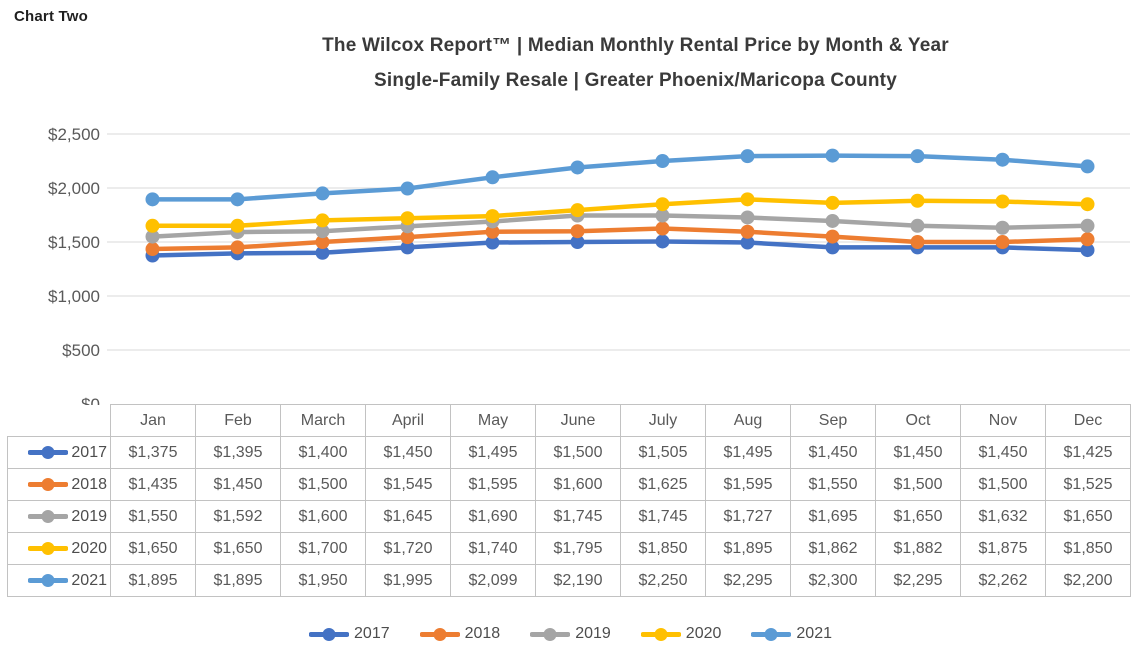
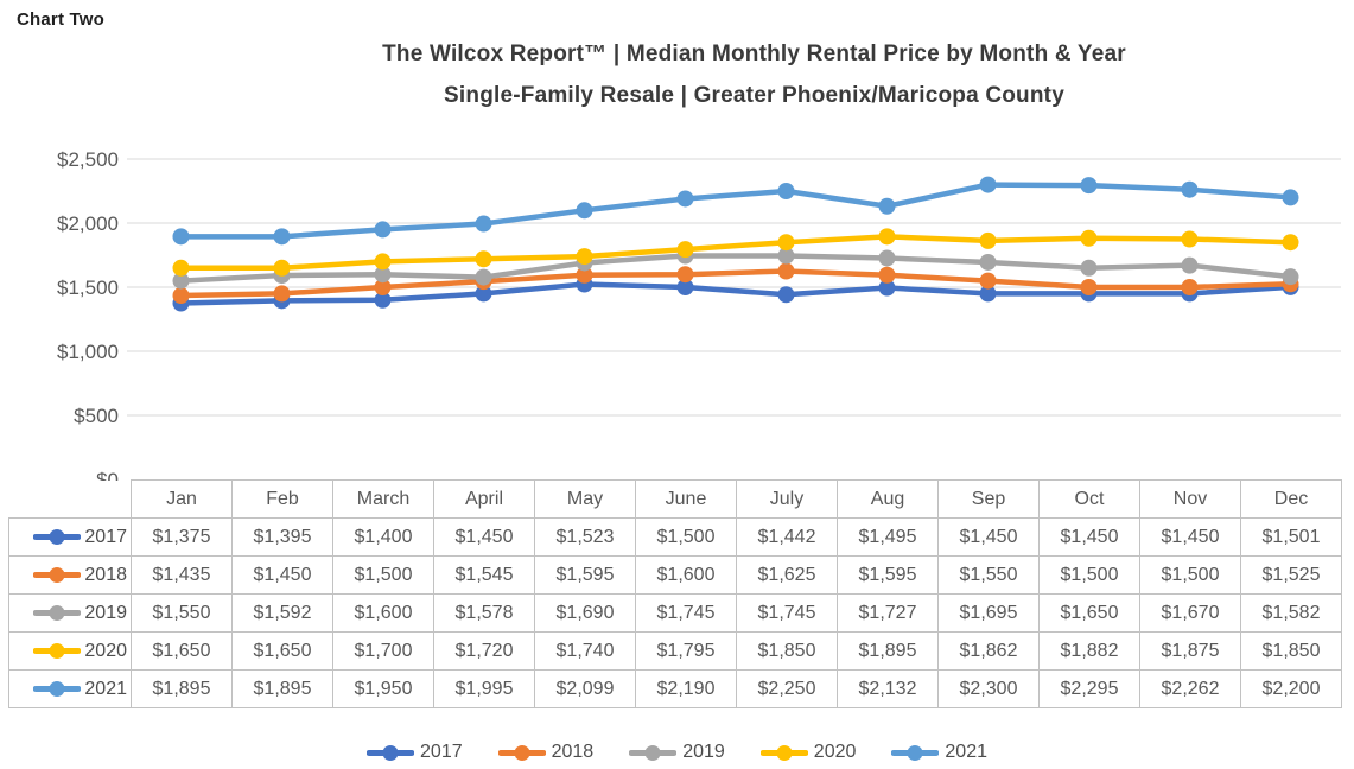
2019/April: $1,645 -> $1,578
2017/May: $1,495 -> $1,523
2017/July: $1,505 -> $1,442
2021/Aug: $2,295 -> $2,132
2019/Nov: $1,632 -> $1,670
2017/Dec: $1,425 -> $1,501
2019/Dec: $1,650 -> $1,582
